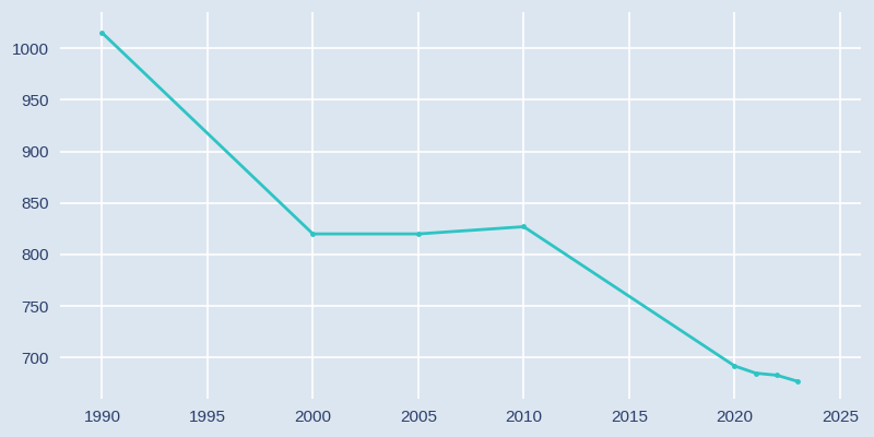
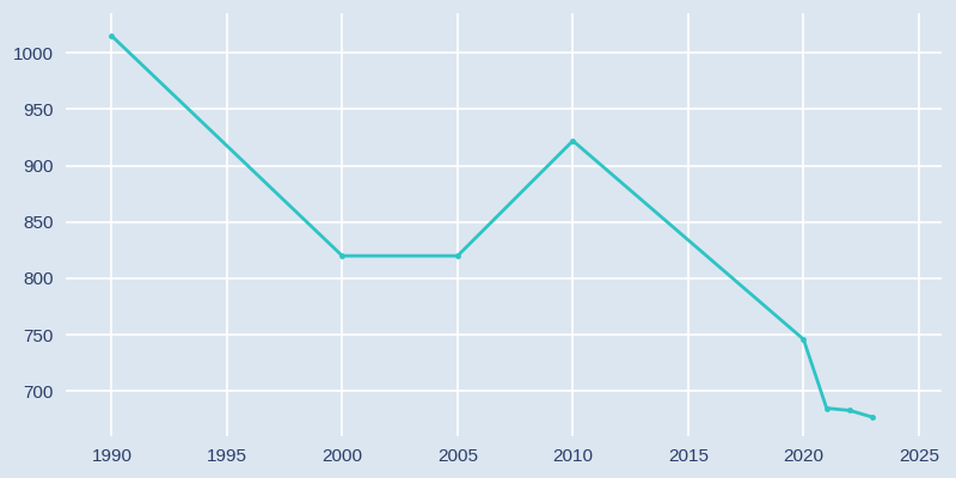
2010: 827 -> 922
2020: 692 -> 746
